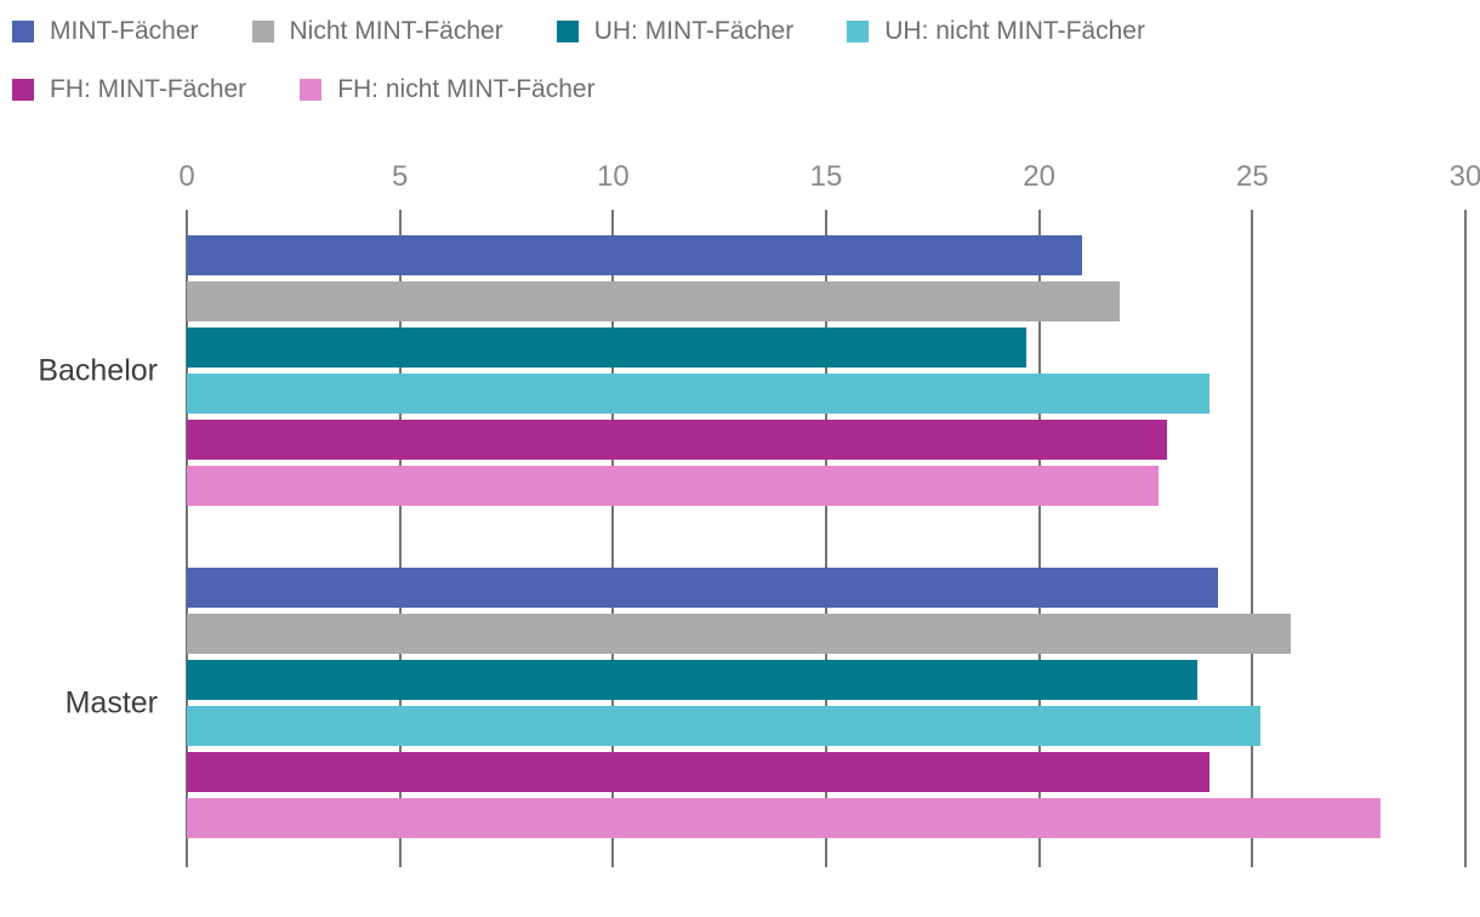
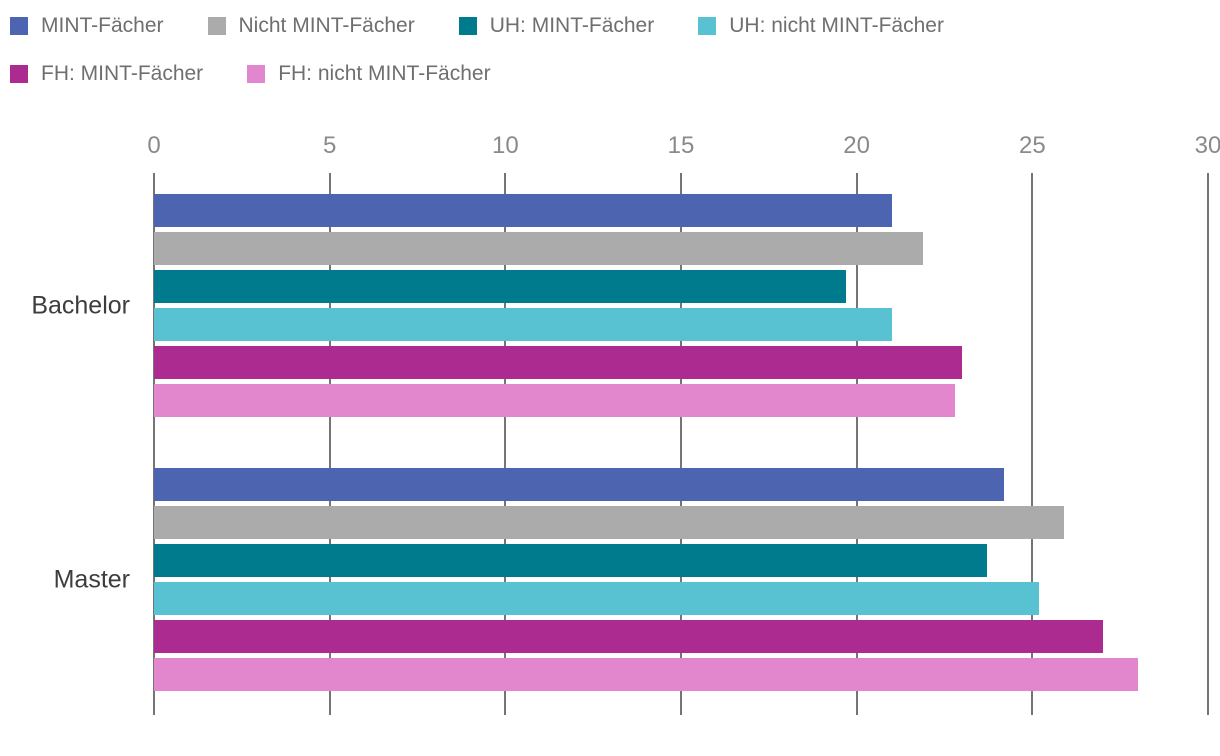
UH: nicht MINT-Fächer/Bachelor: 24.0 -> 21.0
FH: MINT-Fächer/Master: 24 -> 27
